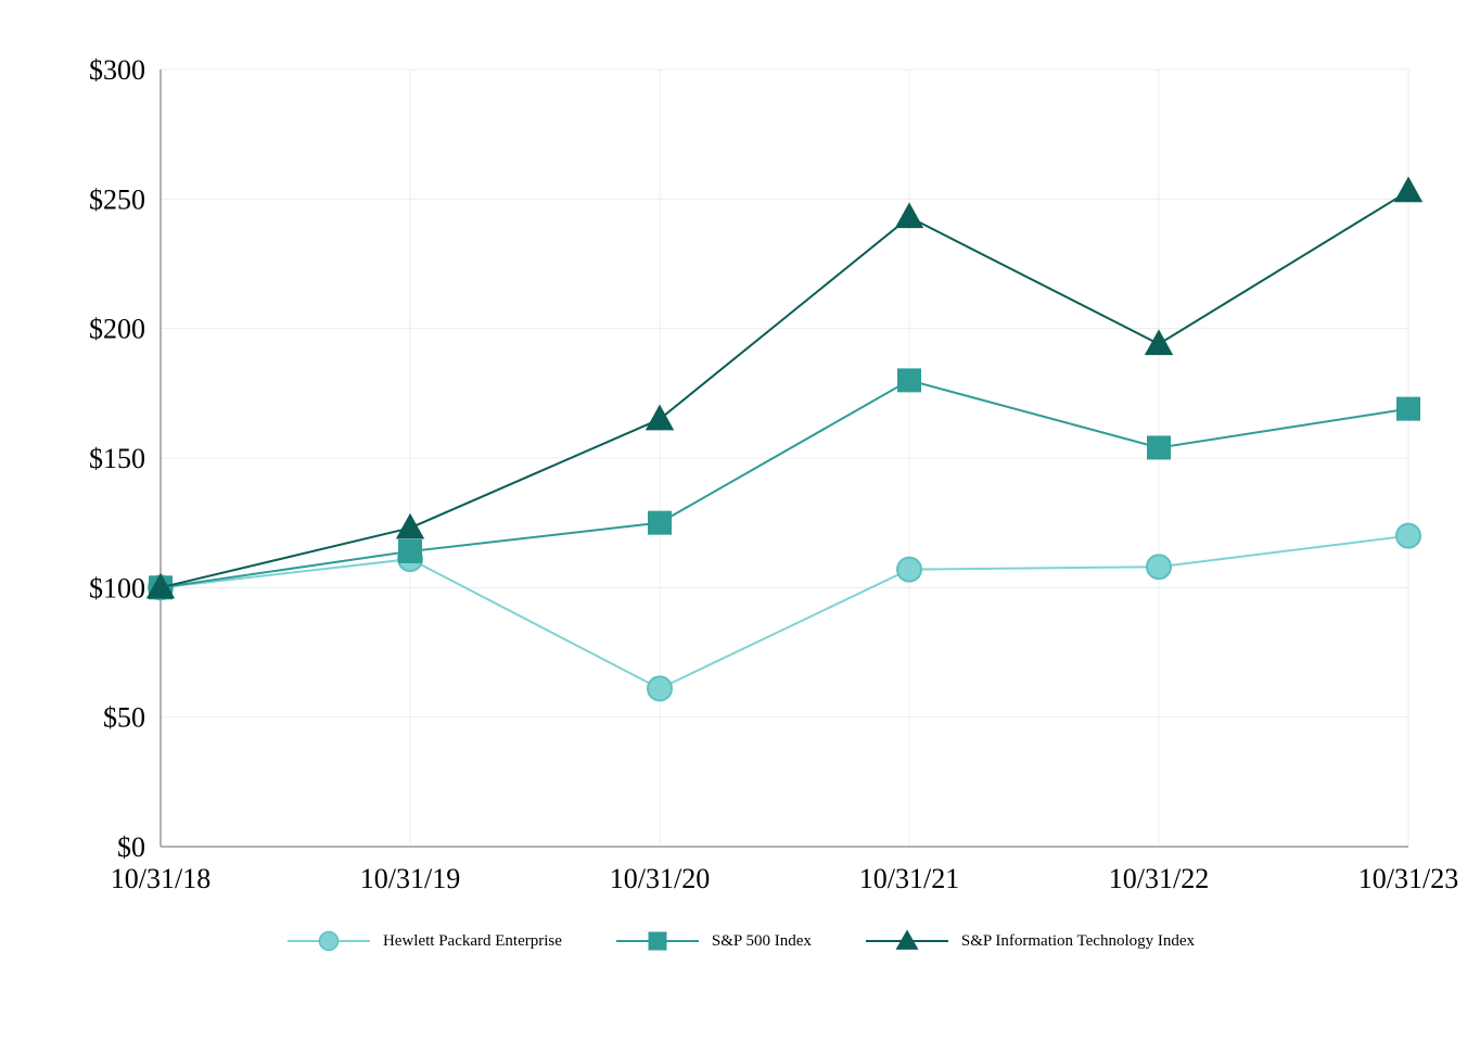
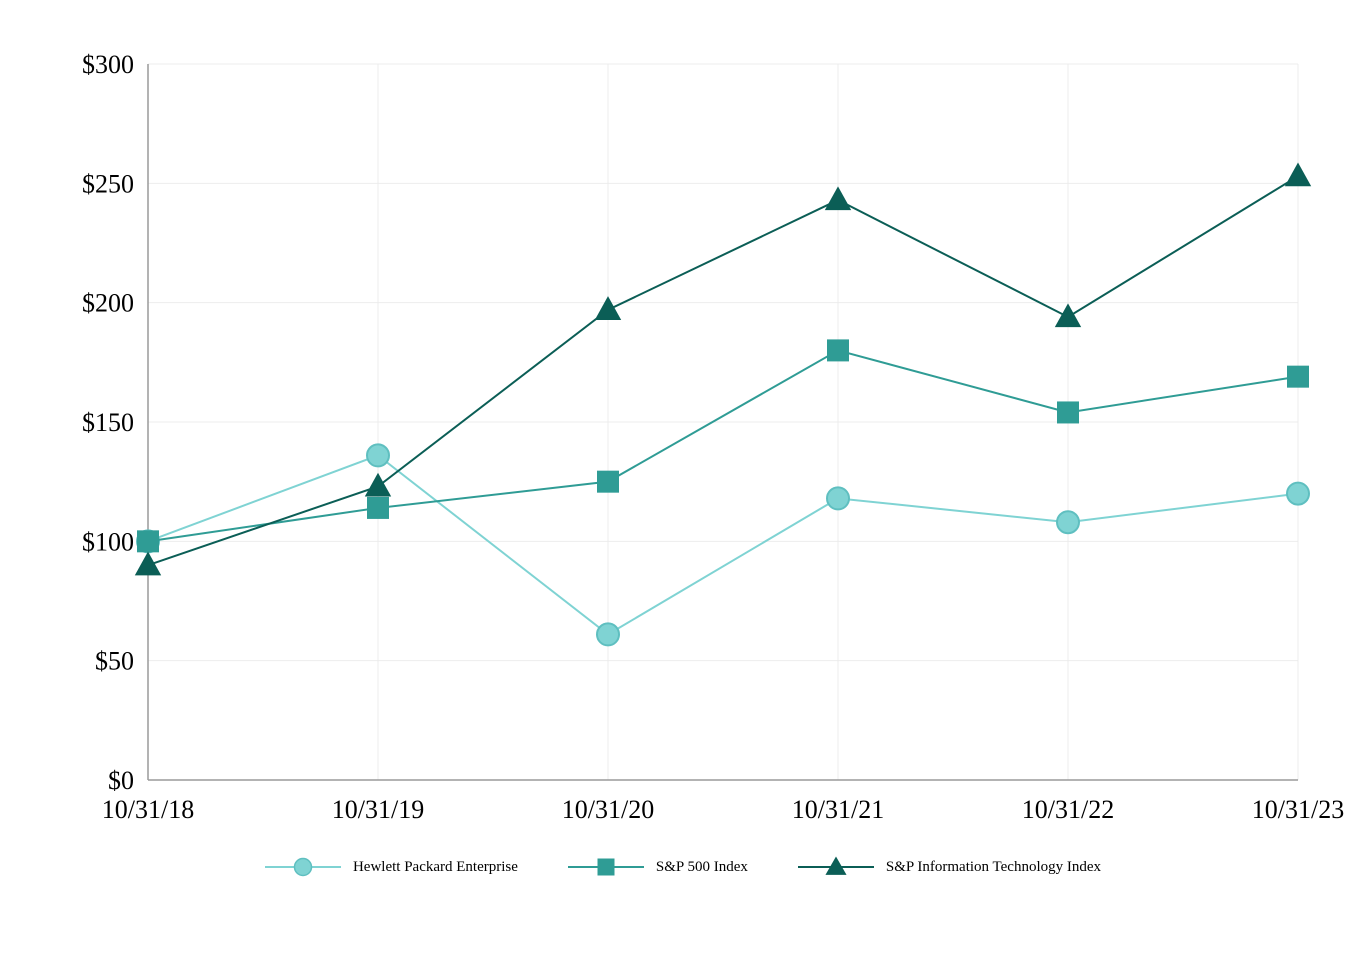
S&P Information Technology Index/10/31/18: $100 -> $90
Hewlett Packard Enterprise/10/31/19: $111 -> $136
S&P Information Technology Index/10/31/20: $165 -> $197
Hewlett Packard Enterprise/10/31/21: $107 -> $118
